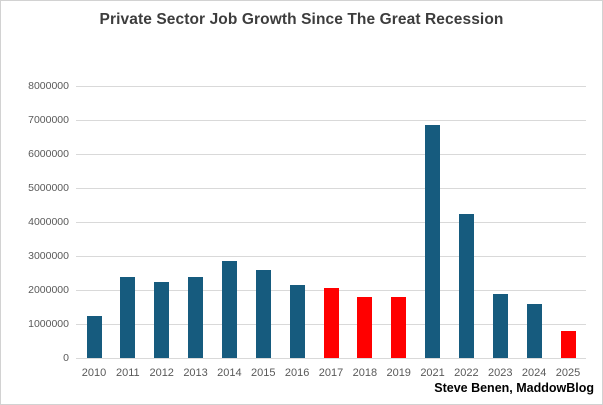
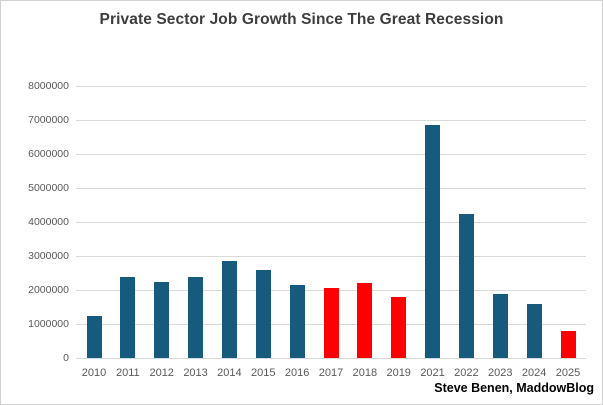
2018: 1800000 -> 2200000
